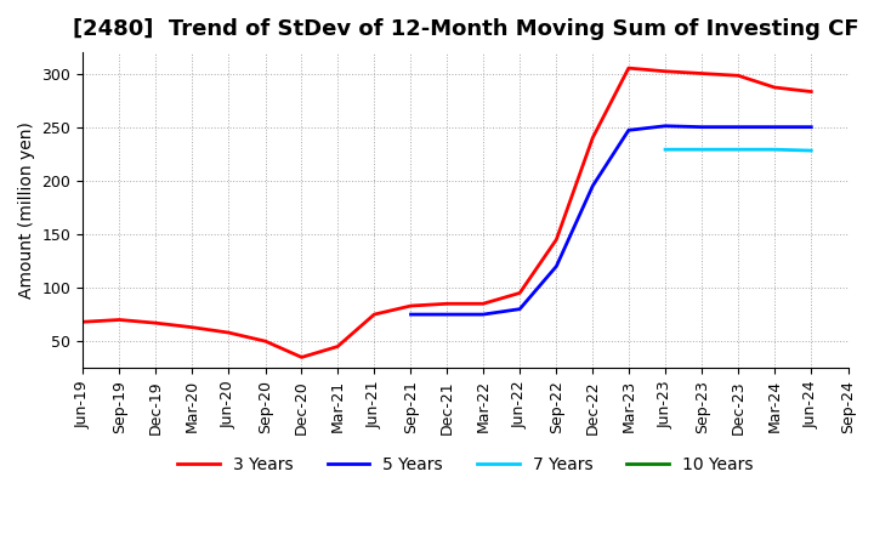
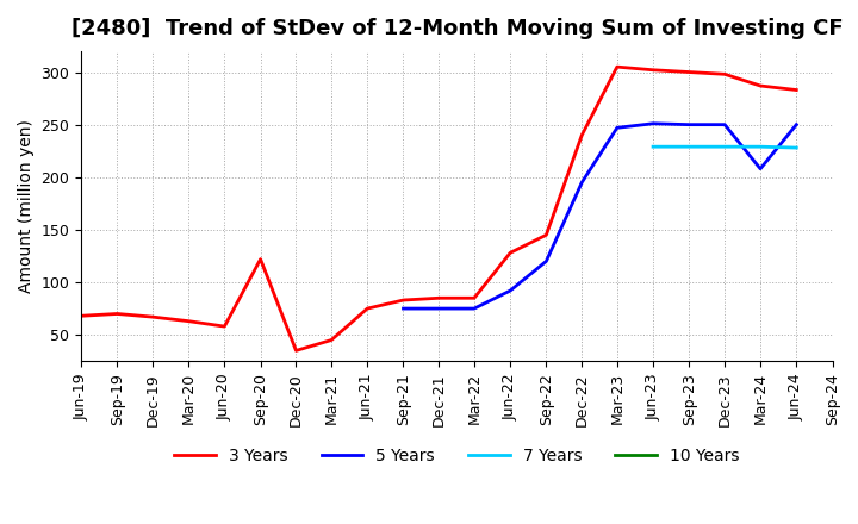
3 Years/Sep-20: 50 -> 122
3 Years/Jun-22: 95 -> 128
5 Years/Jun-22: 80 -> 92
5 Years/Mar-24: 250 -> 208
